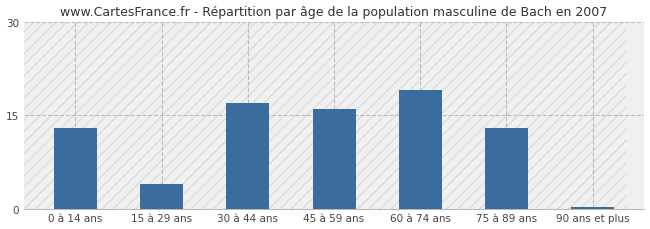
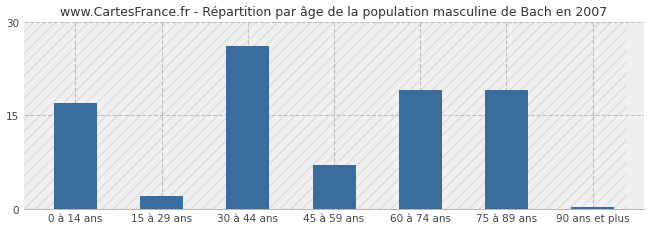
0 à 14 ans: 13.0 -> 17.0
15 à 29 ans: 4.0 -> 2.0
30 à 44 ans: 17.0 -> 26.0
45 à 59 ans: 16.0 -> 7.0
75 à 89 ans: 13.0 -> 19.0
